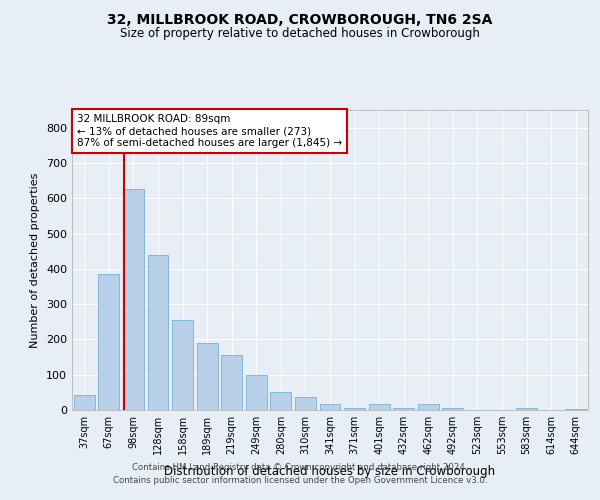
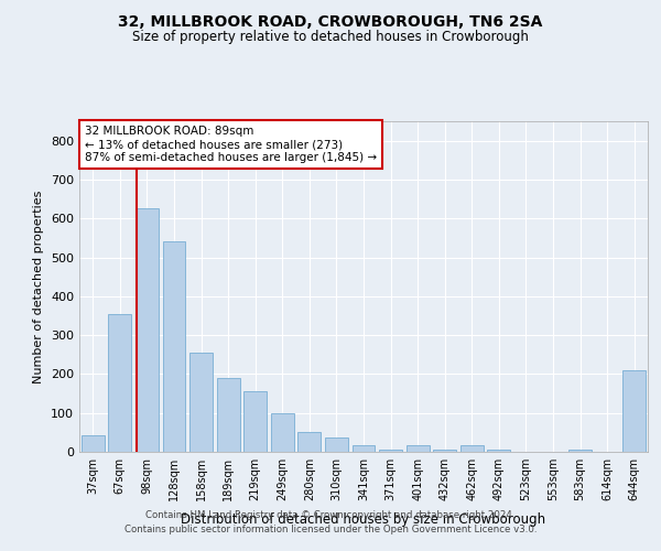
67sqm: 385 -> 355
128sqm: 440 -> 540
644sqm: 2 -> 210
